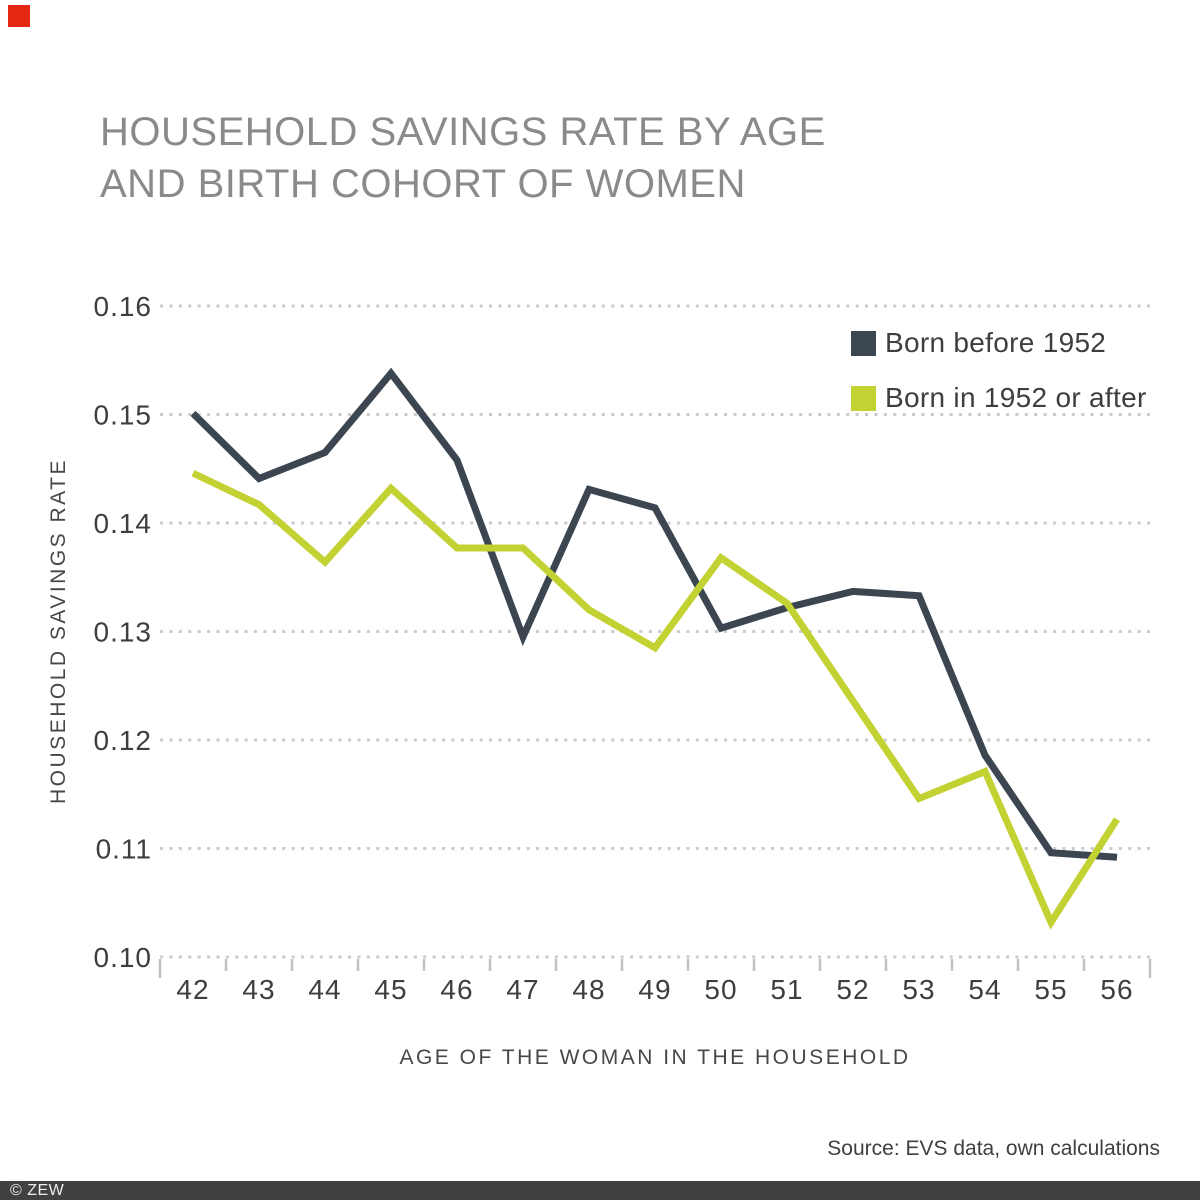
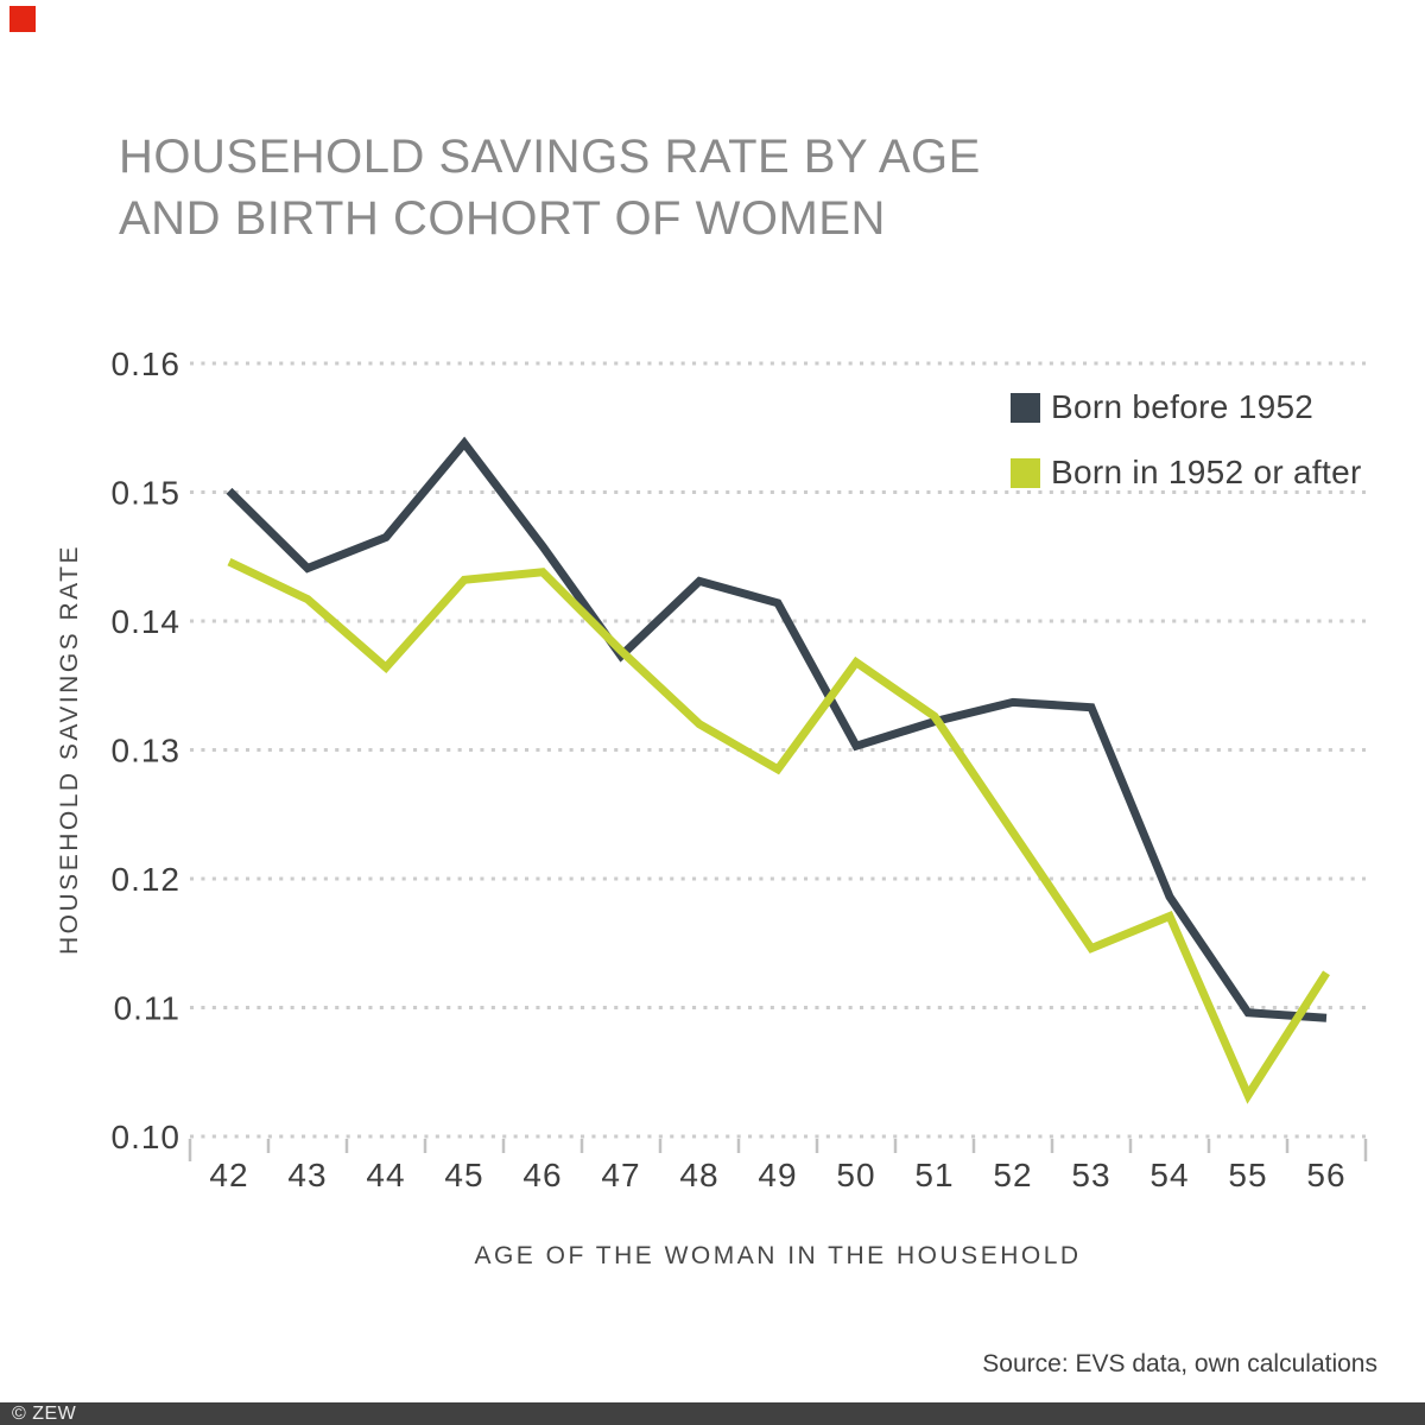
Born in 1952 or after/46: 0.1377 -> 0.1438
Born before 1952/47: 0.1295 -> 0.1373
